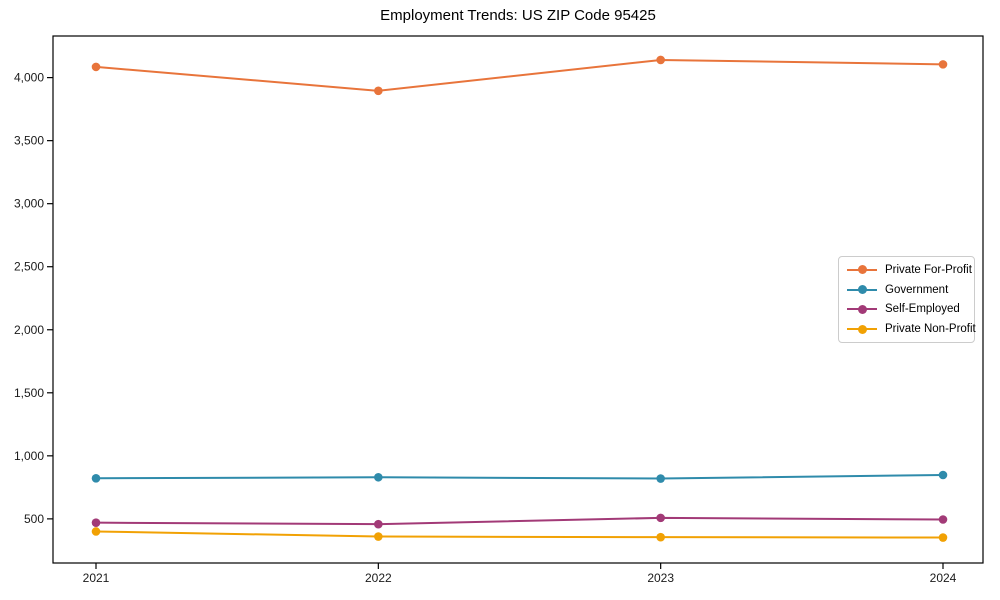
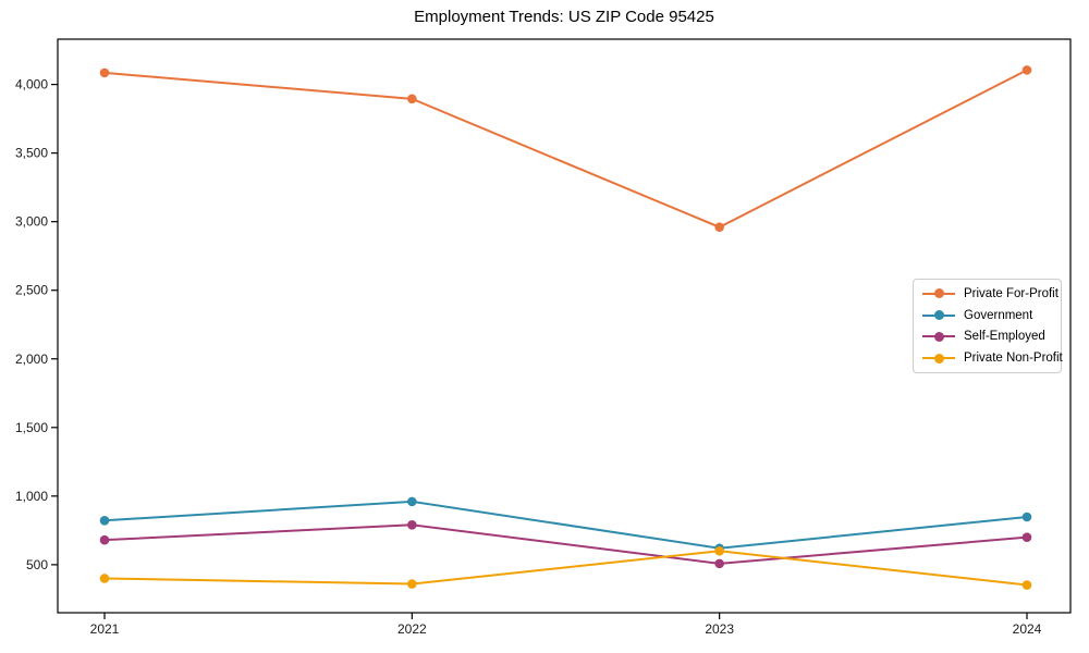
Self-Employed/2021: 470 -> 680
Government/2022: 830 -> 960
Self-Employed/2022: 460 -> 790
Private For-Profit/2023: 4140 -> 2960
Government/2023: 820 -> 620
Private Non-Profit/2023: 360 -> 600
Self-Employed/2024: 500 -> 700
